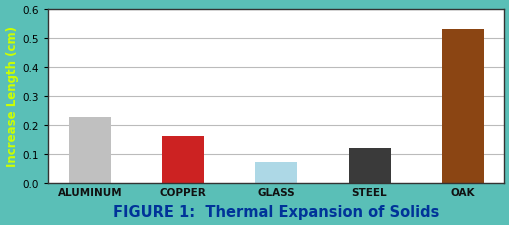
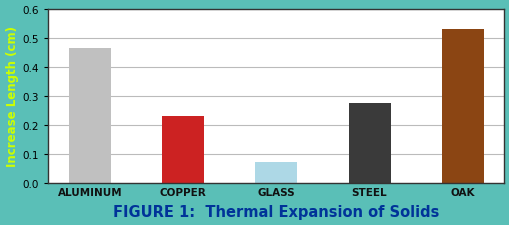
ALUMINUM: 0.225 -> 0.465
COPPER: 0.160 -> 0.230
STEEL: 0.120 -> 0.275
